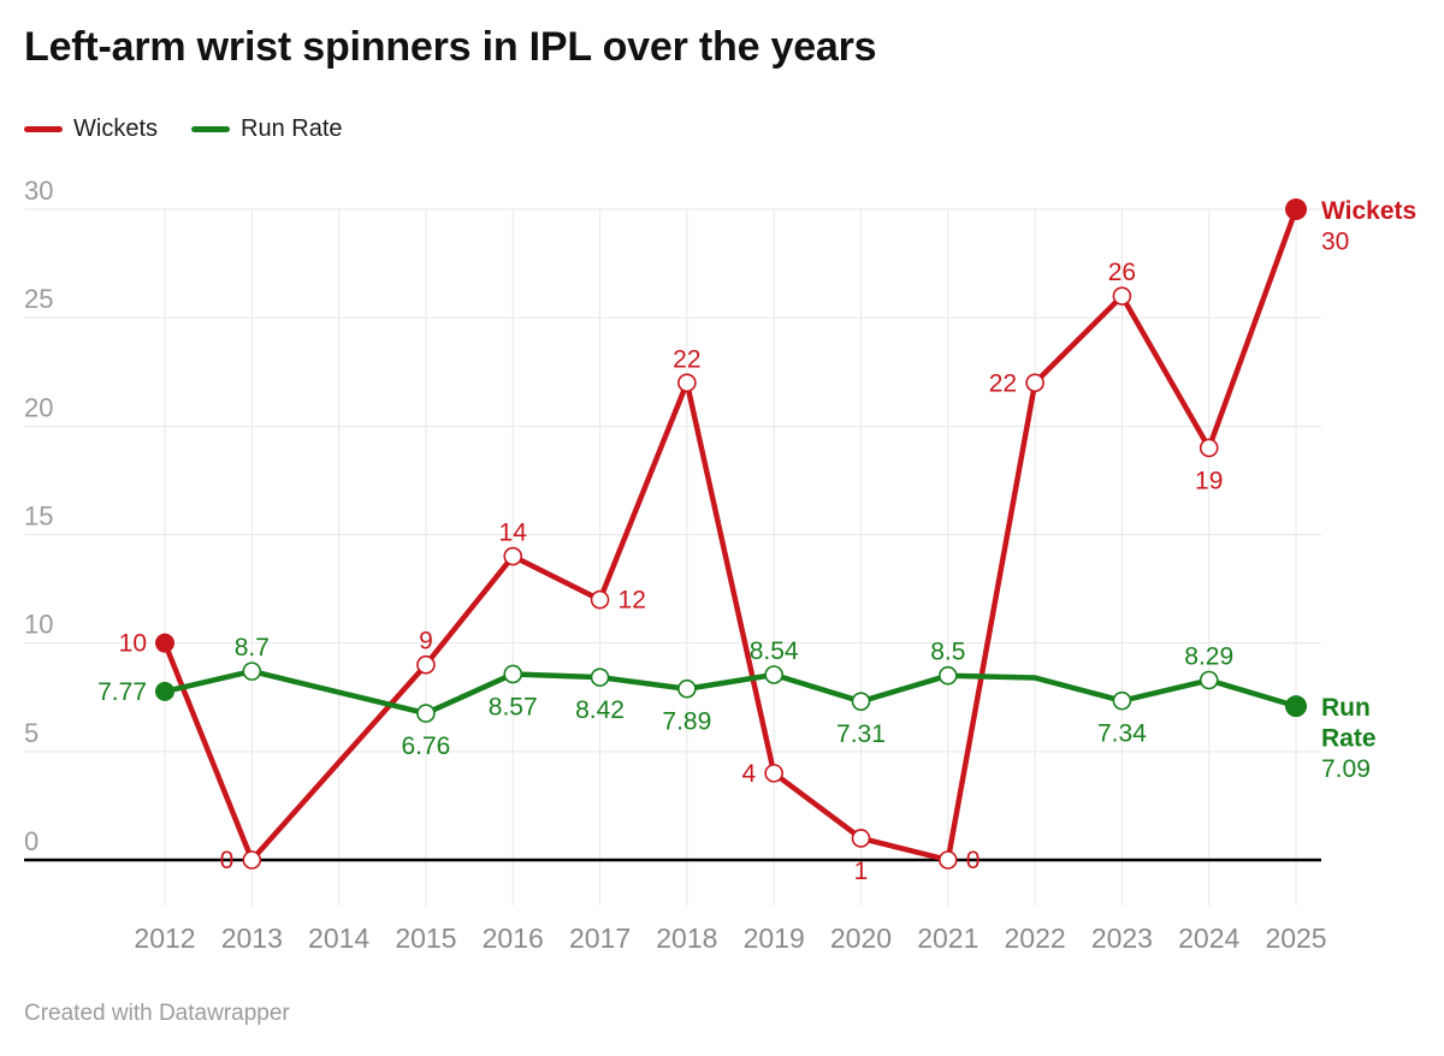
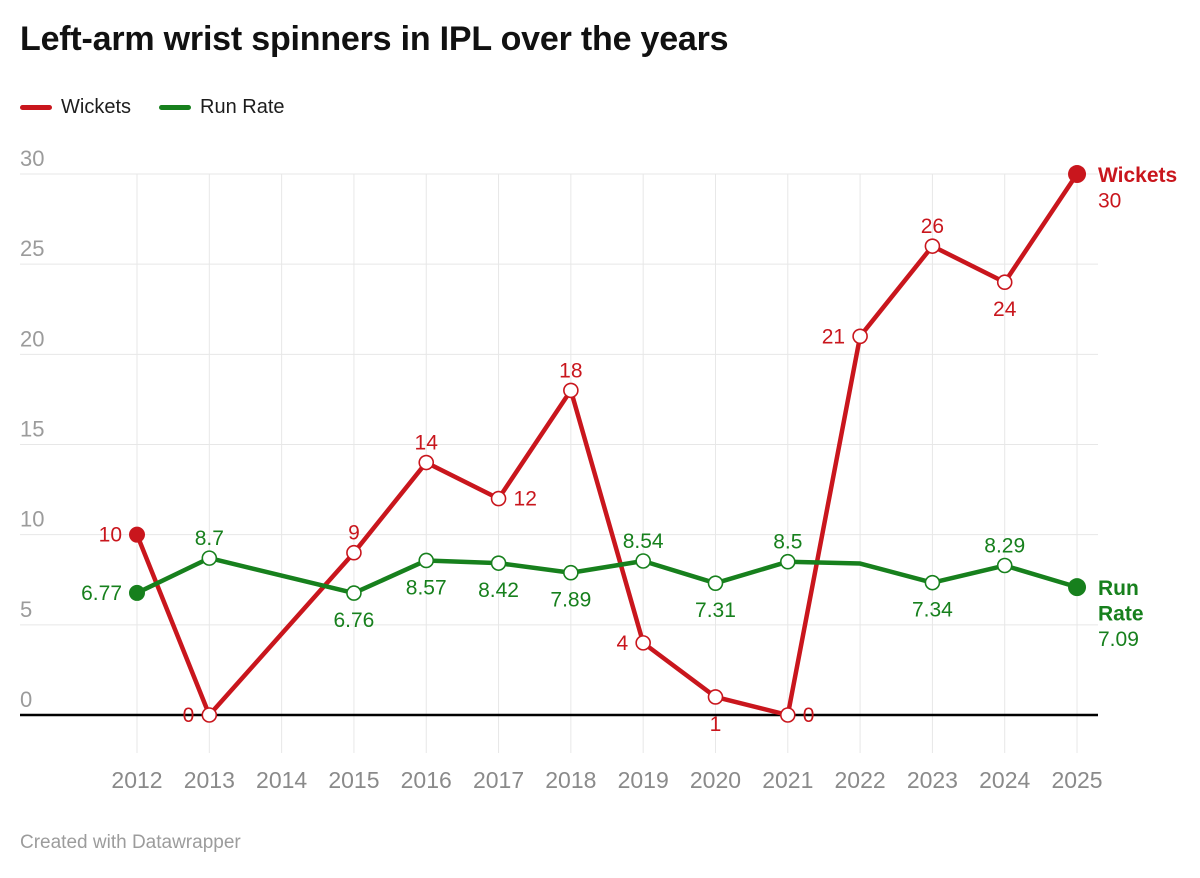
Run Rate/2012: 7.77 -> 6.77
Wickets/2018: 22 -> 18
Wickets/2022: 22 -> 21
Wickets/2024: 19 -> 24
